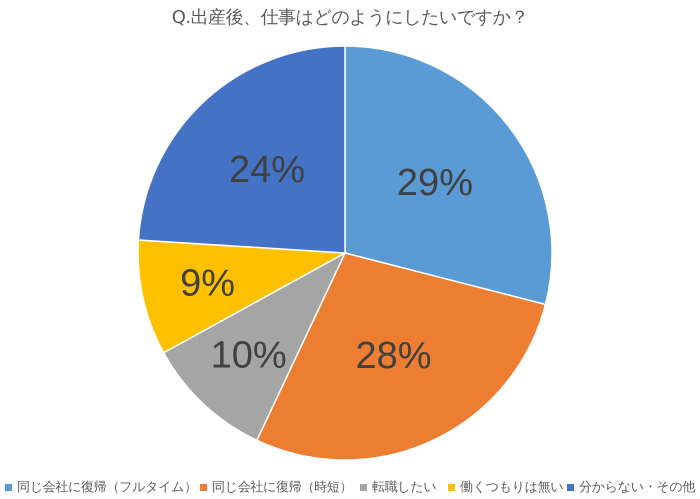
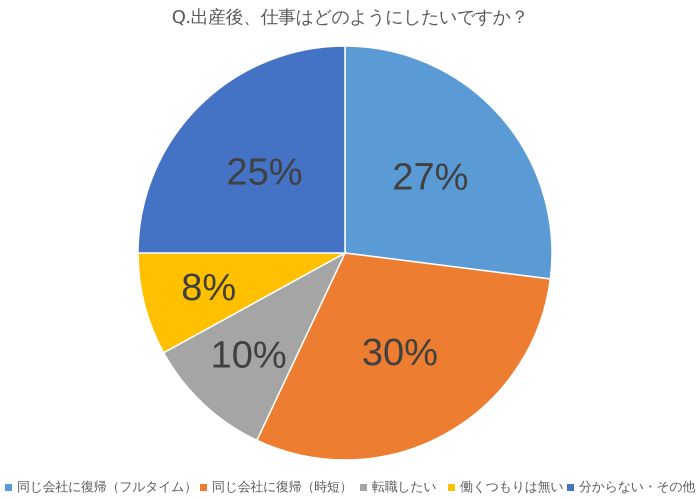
同じ会社に復帰（フルタイム）: 29% -> 27%
同じ会社に復帰（時短）: 28% -> 30%
働くつもりは無い: 9% -> 8%
分からない・その他: 24% -> 25%
